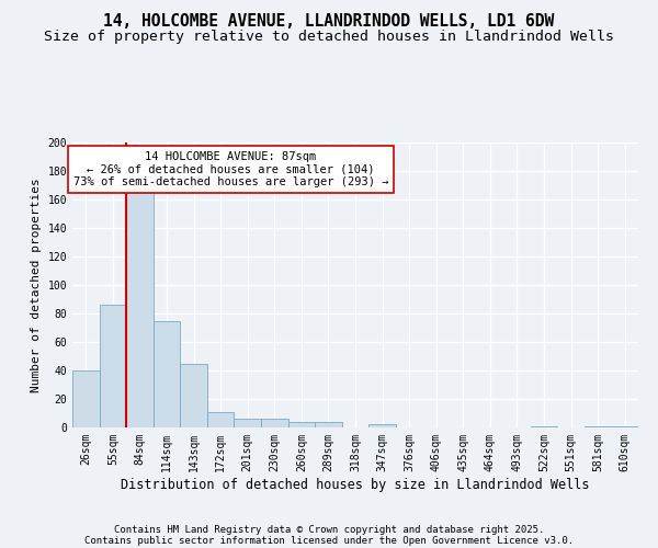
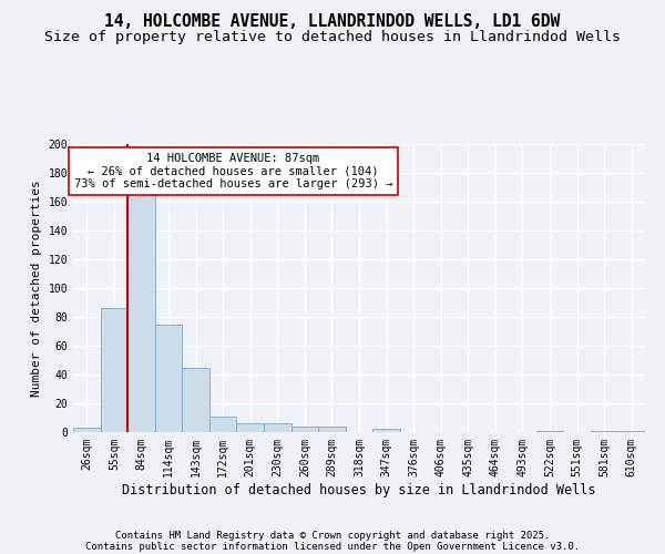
26sqm: 40 -> 3
